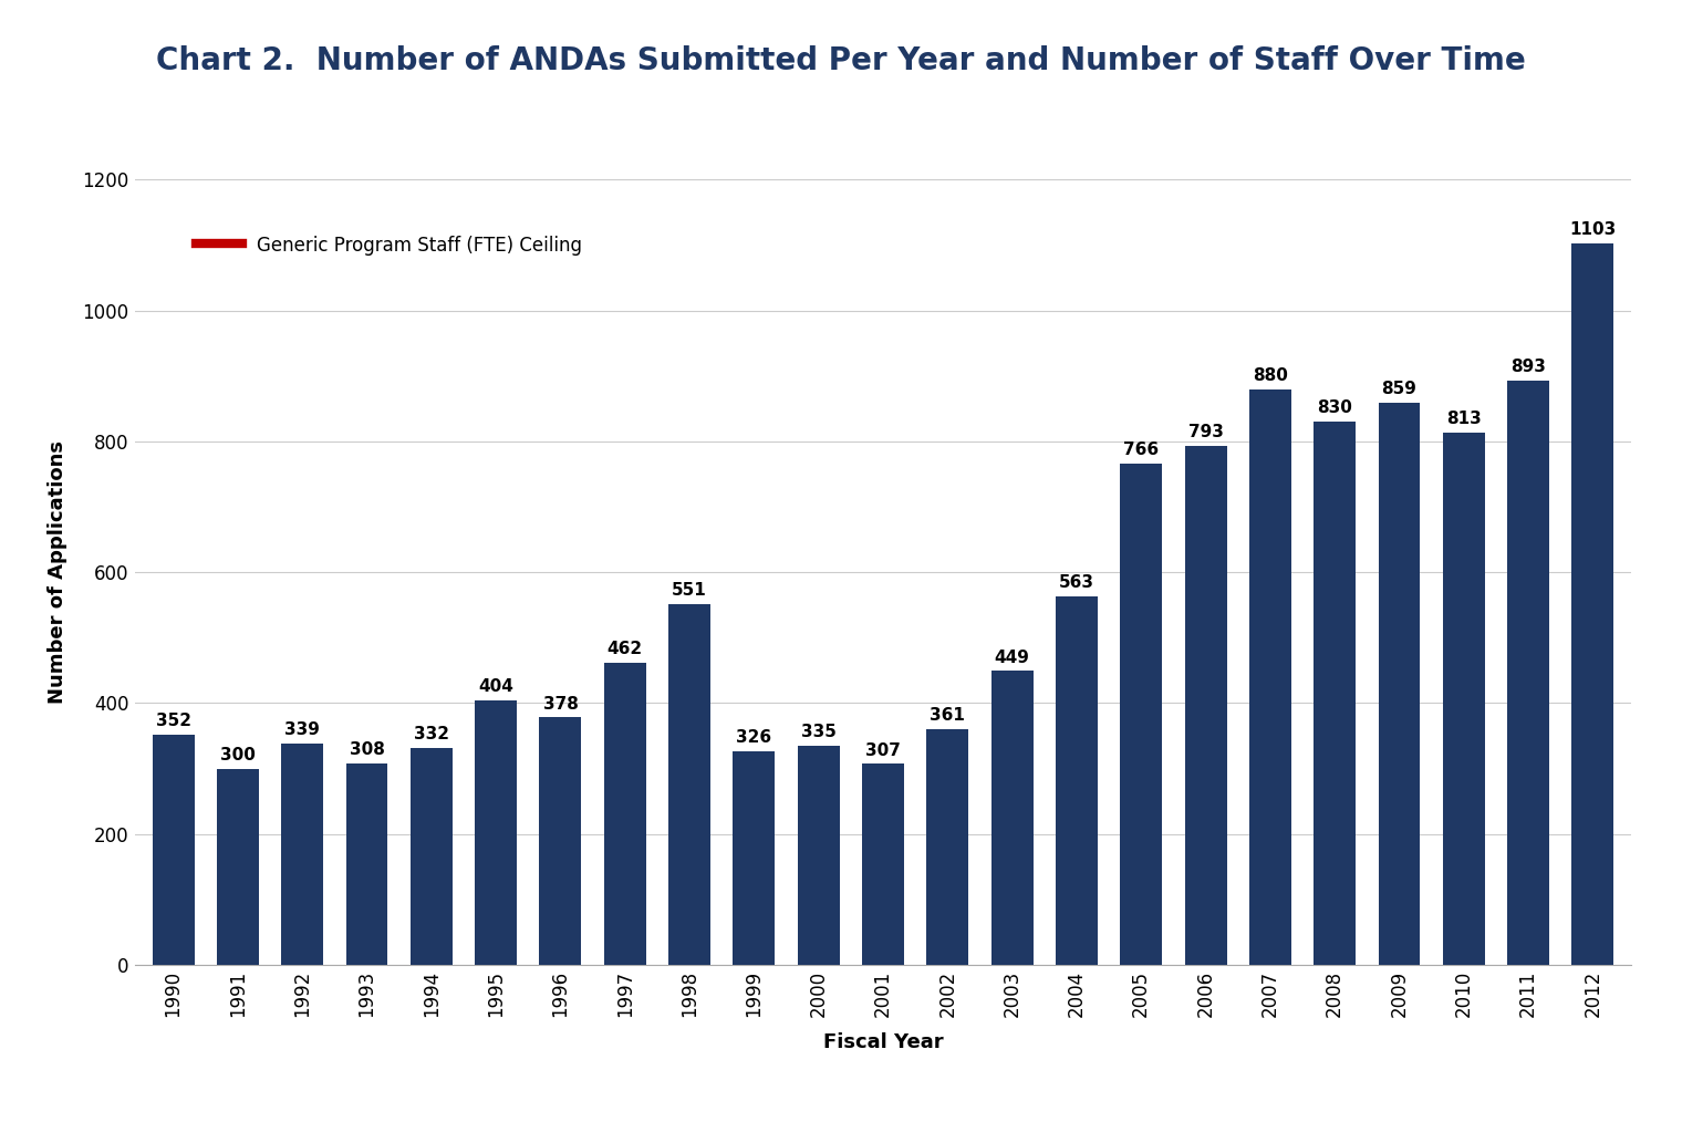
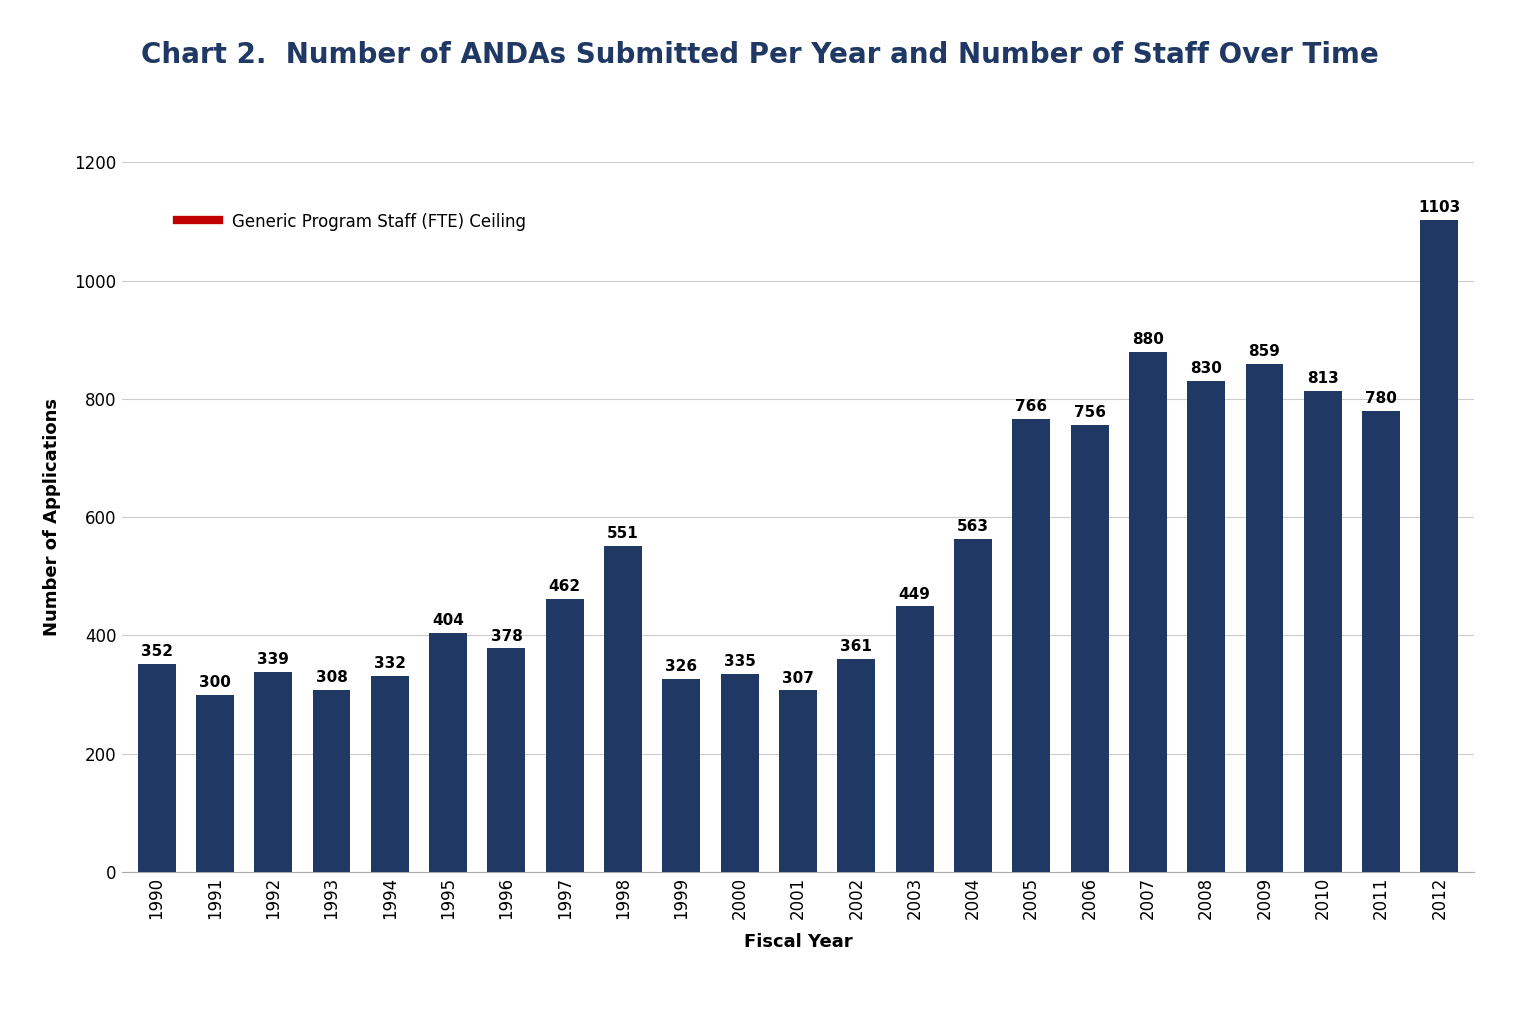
2006: 793 -> 756
2011: 893 -> 780
